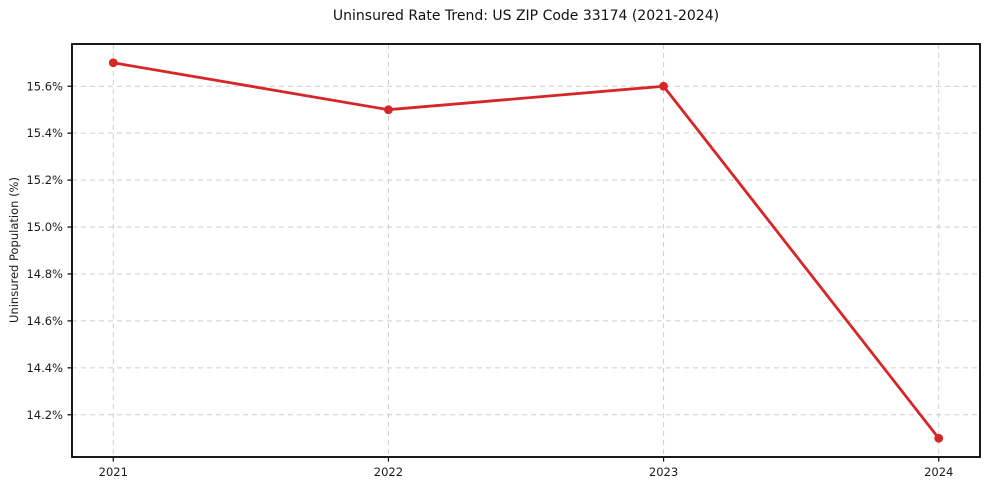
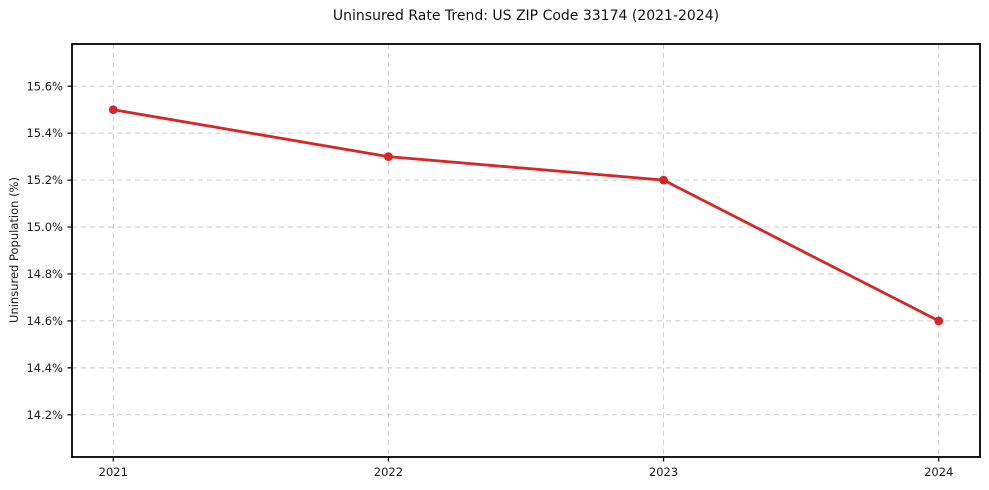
2021: 15.7% -> 15.5%
2022: 15.5% -> 15.3%
2023: 15.6% -> 15.2%
2024: 14.1% -> 14.6%
